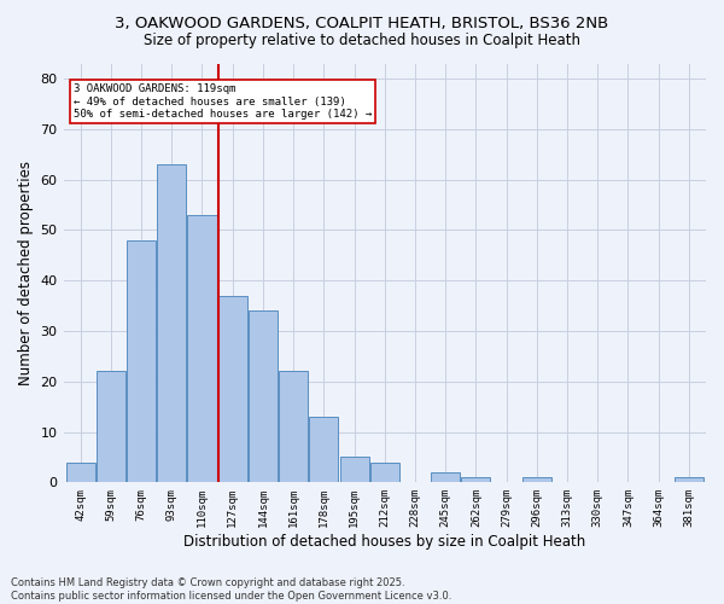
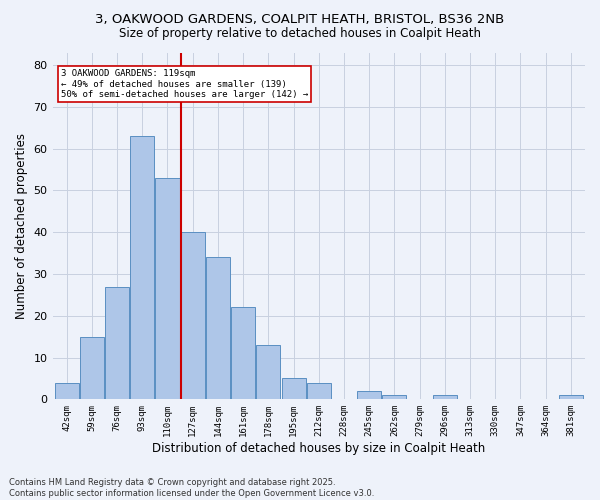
59sqm: 22 -> 15
76sqm: 48 -> 27
127sqm: 37 -> 40
